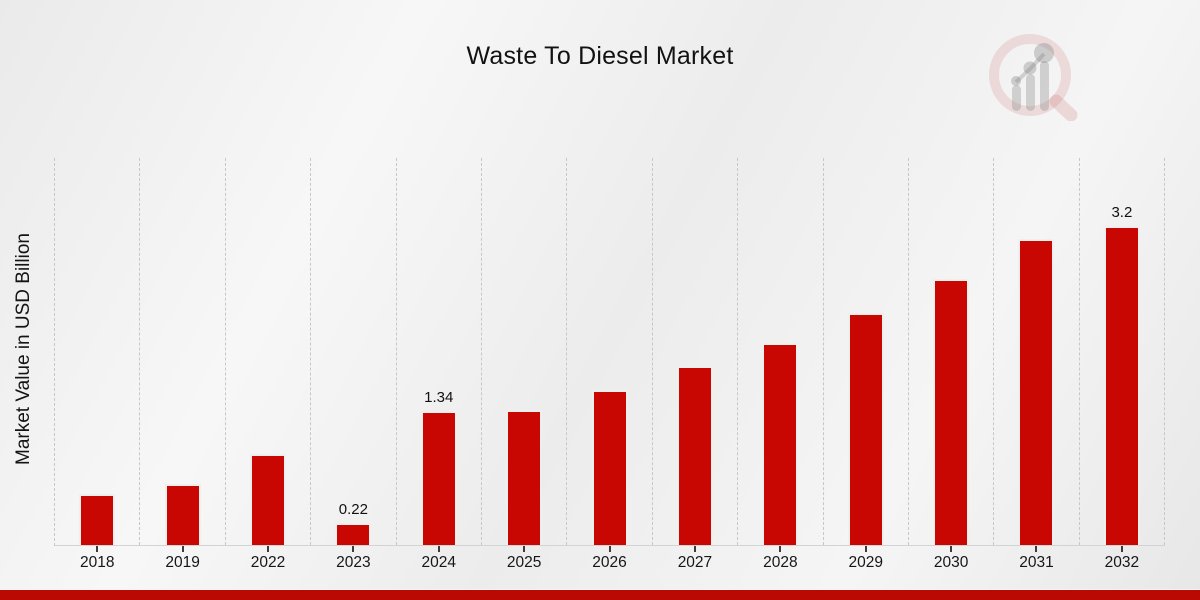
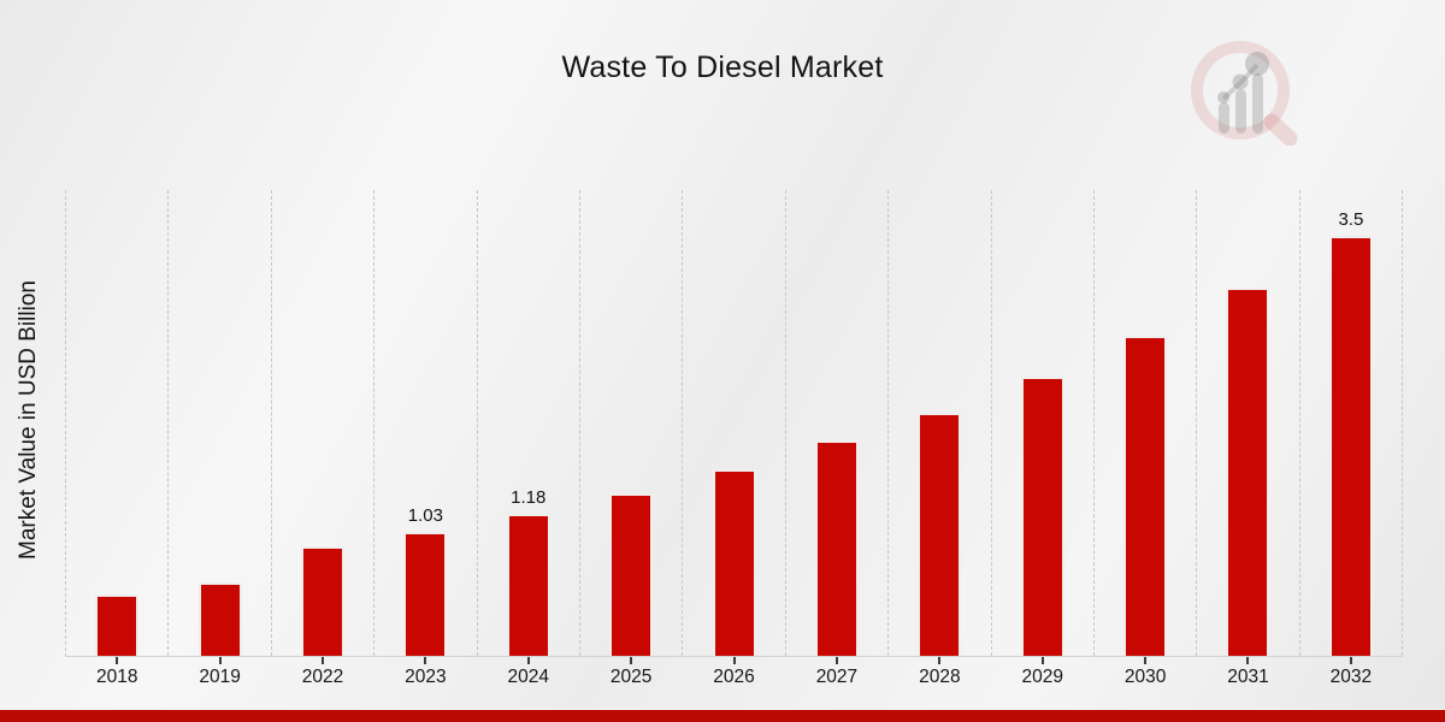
2023: 0.22 -> 1.03
2024: 1.34 -> 1.18
2032: 3.2 -> 3.5
